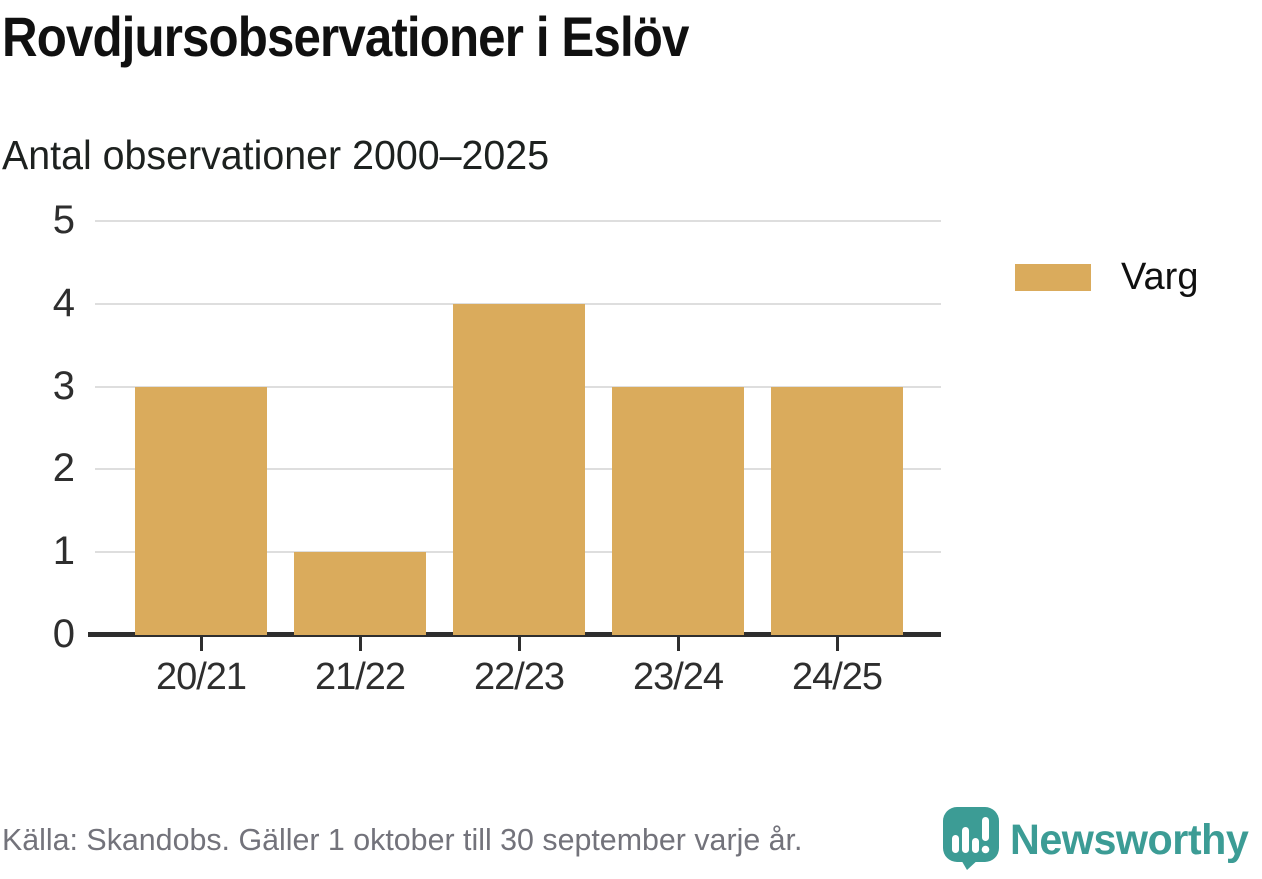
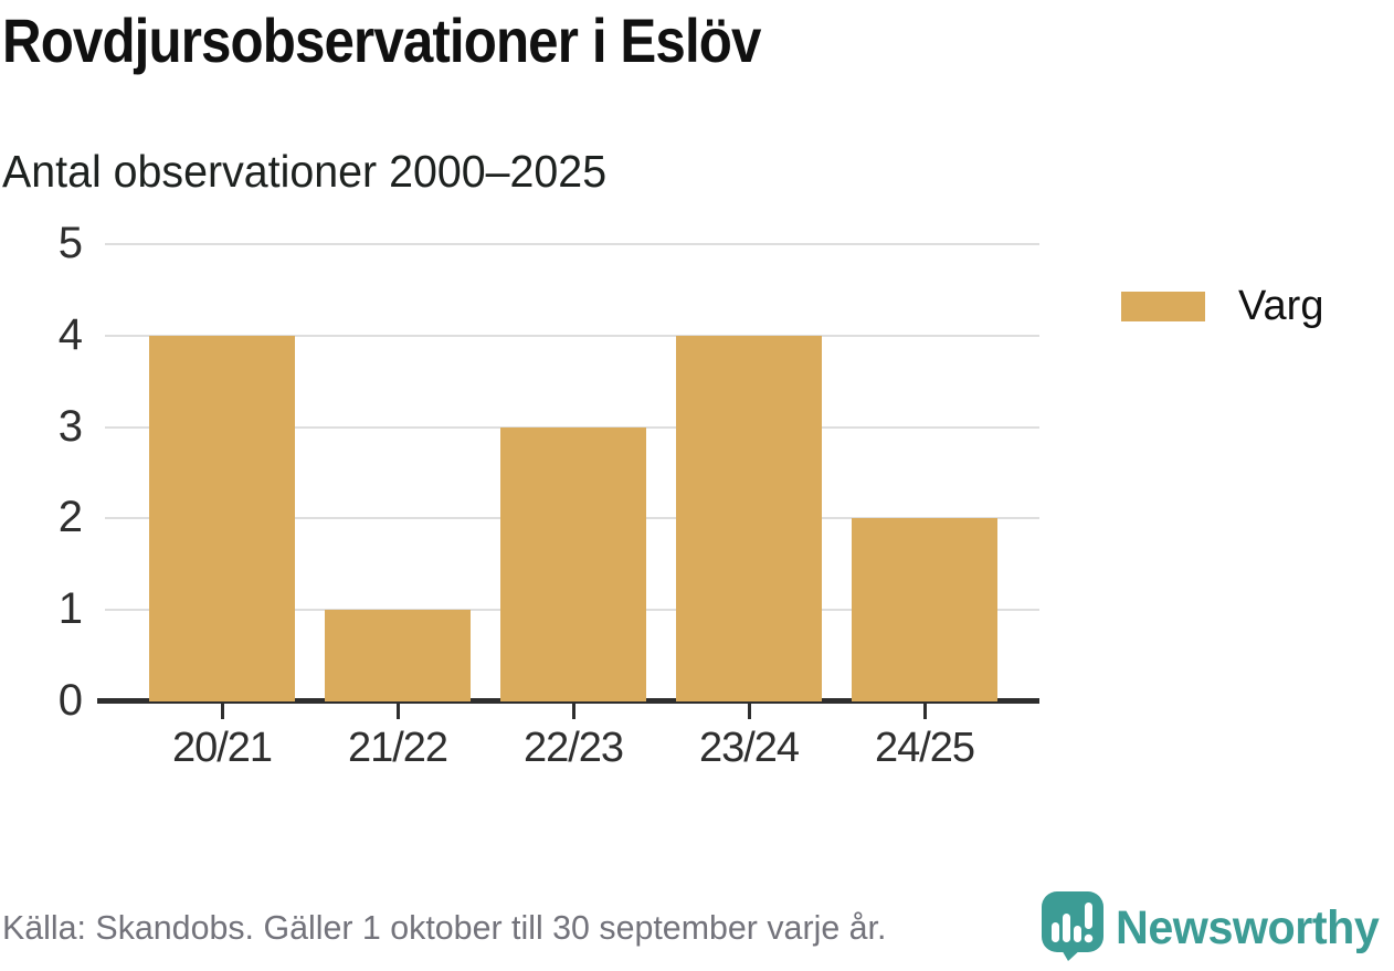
20/21: 3 -> 4
22/23: 4 -> 3
23/24: 3 -> 4
24/25: 3 -> 2
